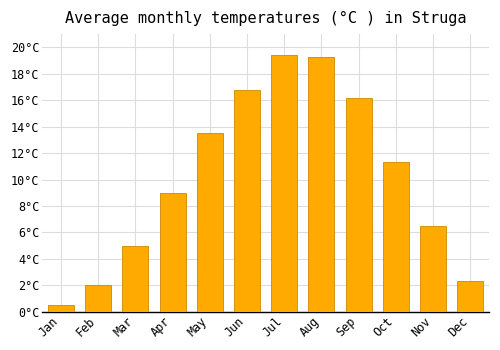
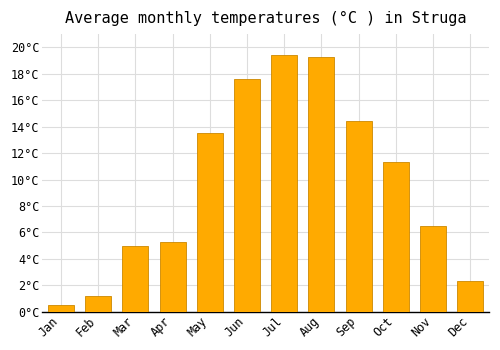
Feb: 2.0°C -> 1.2°C
Apr: 9.0°C -> 5.3°C
Jun: 16.8°C -> 17.6°C
Sep: 16.2°C -> 14.4°C
